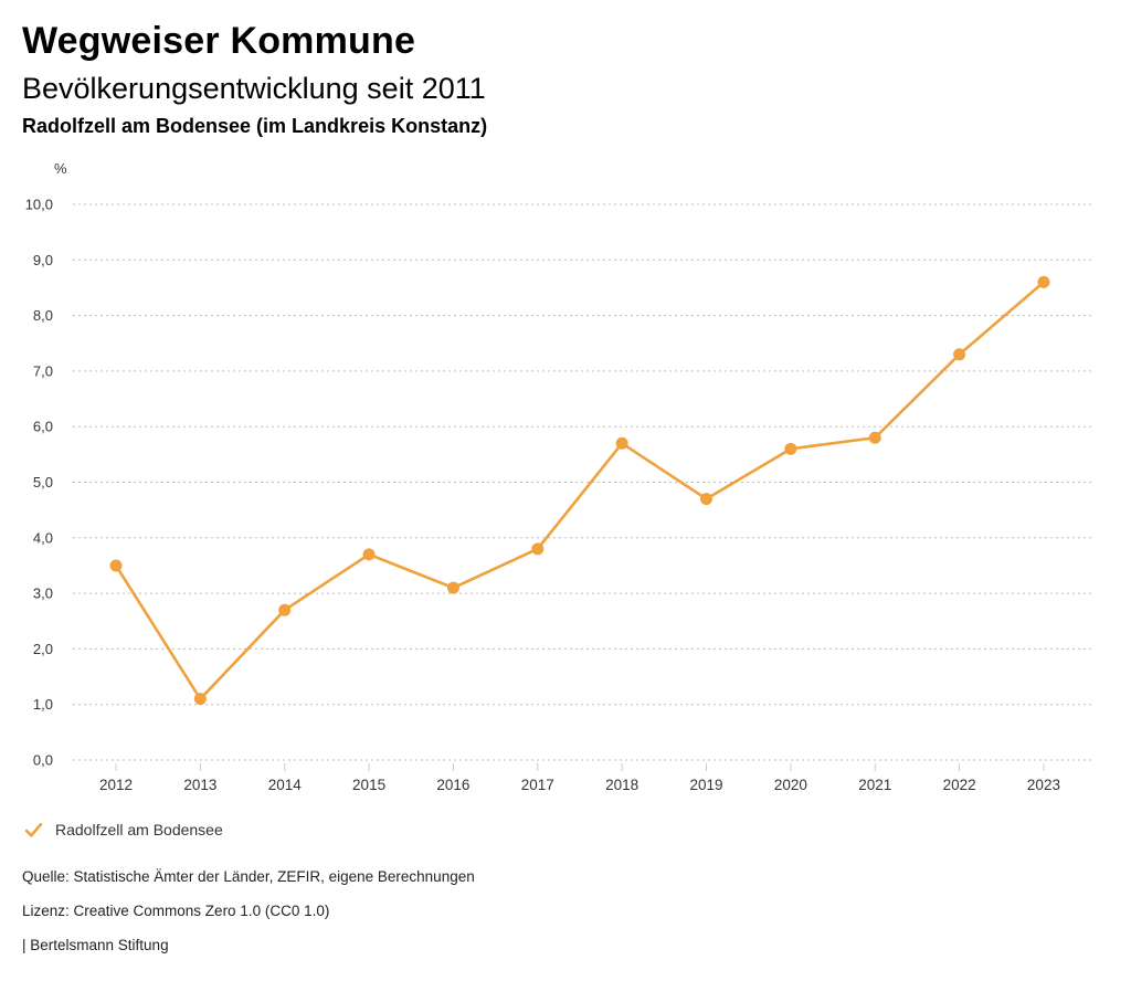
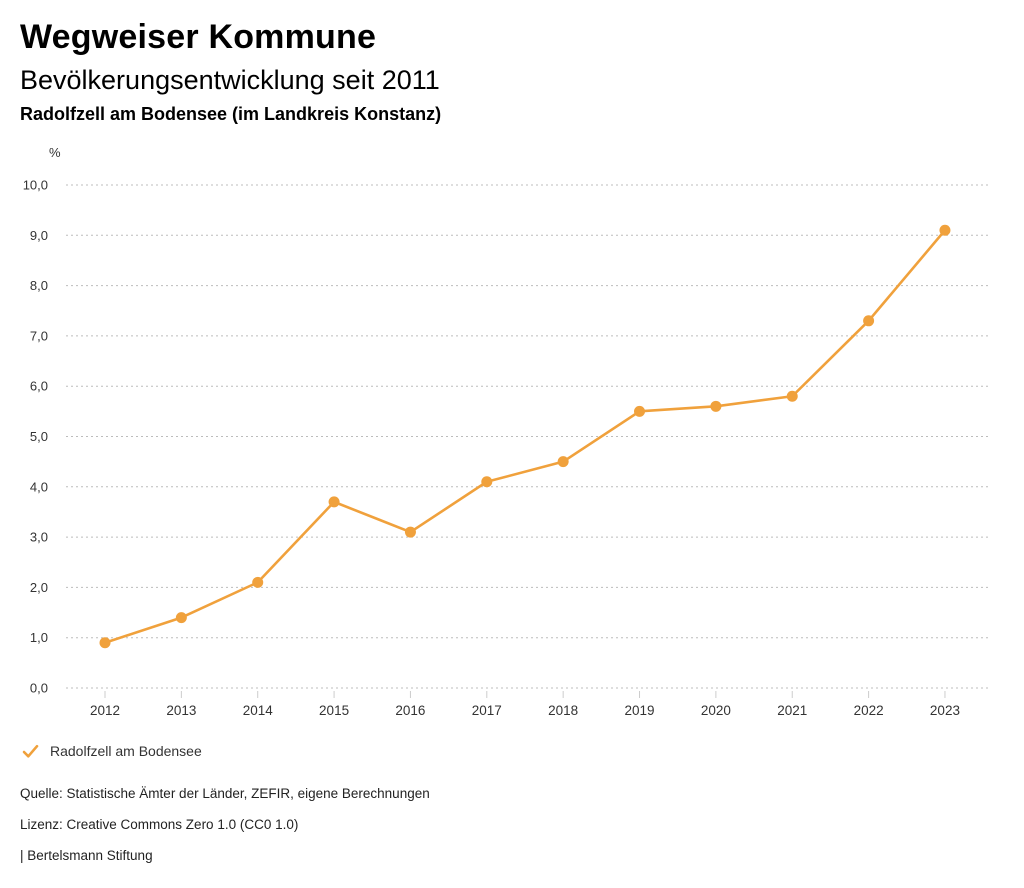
2012: 3,5 -> 0,9
2013: 1,1 -> 1,4
2014: 2,7 -> 2,1
2017: 3,8 -> 4,1
2018: 5,7 -> 4,5
2019: 4,7 -> 5,5
2023: 8,6 -> 9,1
